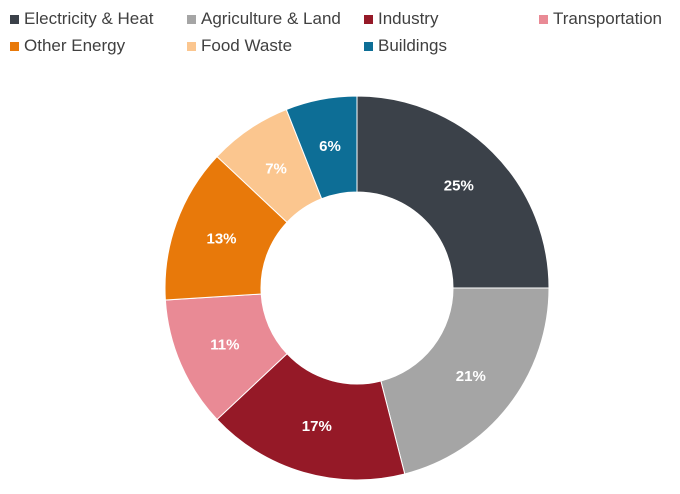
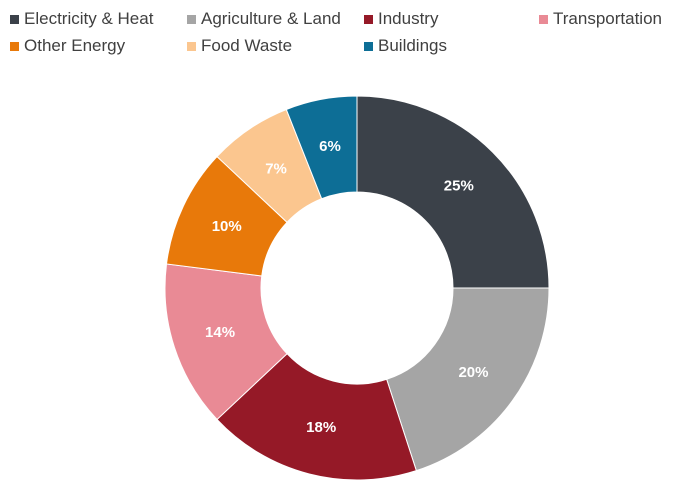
Agriculture & Land: 21% -> 20%
Industry: 17% -> 18%
Transportation: 11% -> 14%
Other Energy: 13% -> 10%
